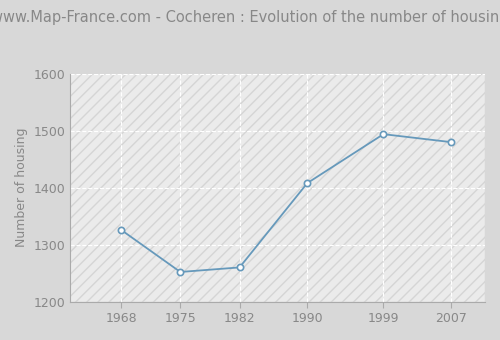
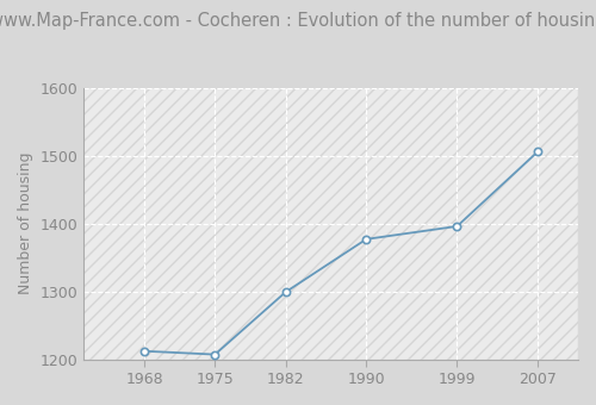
1968: 1326 -> 1212
1975: 1252 -> 1207
1982: 1260 -> 1299
1990: 1408 -> 1377
1999: 1494 -> 1396
2007: 1480 -> 1506
